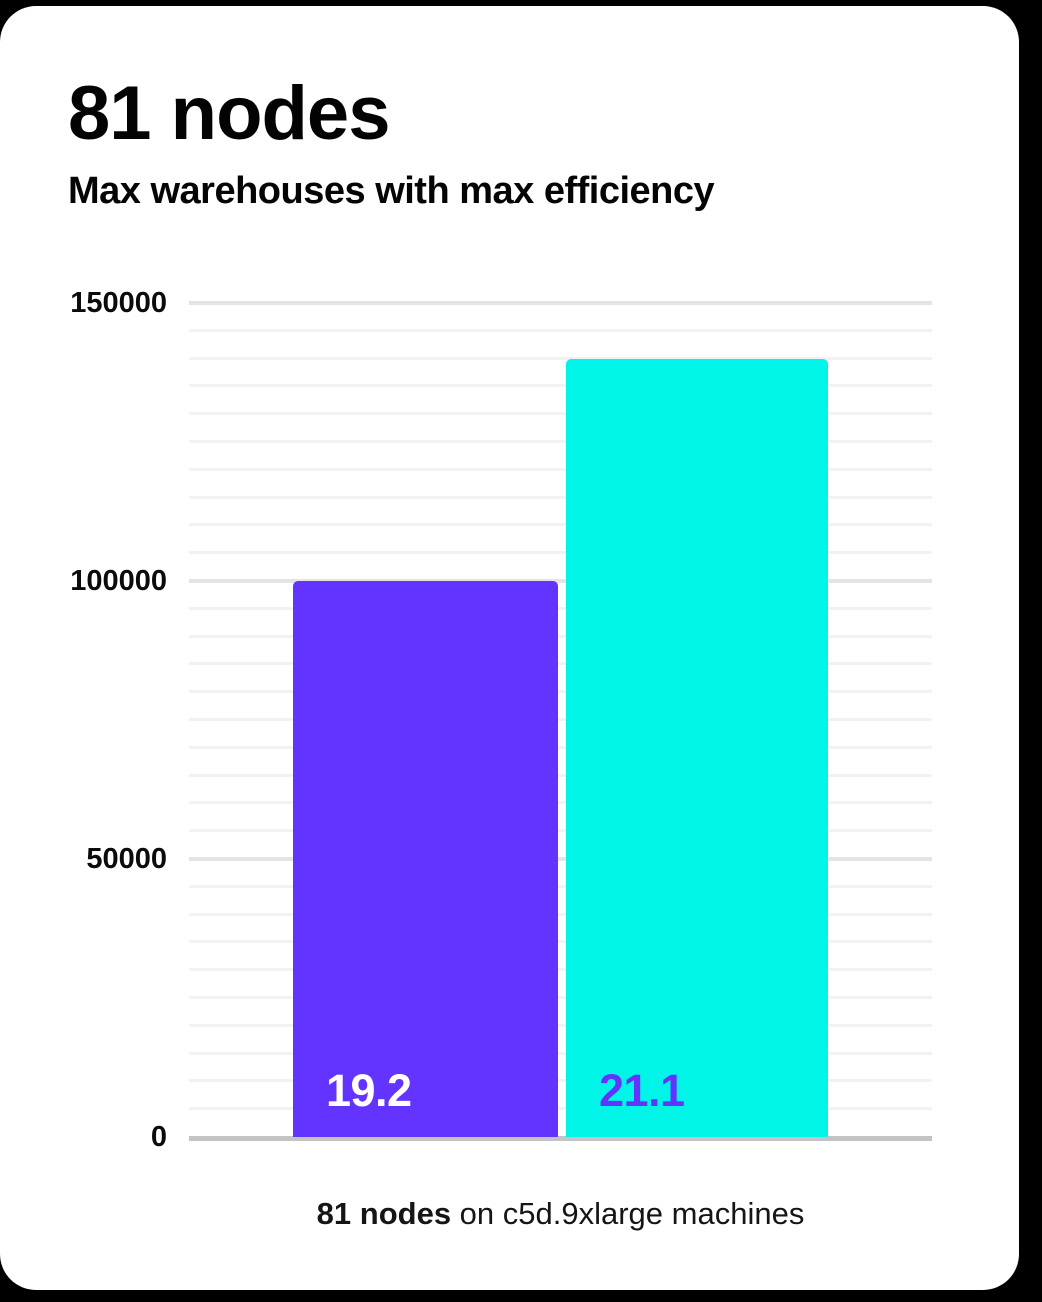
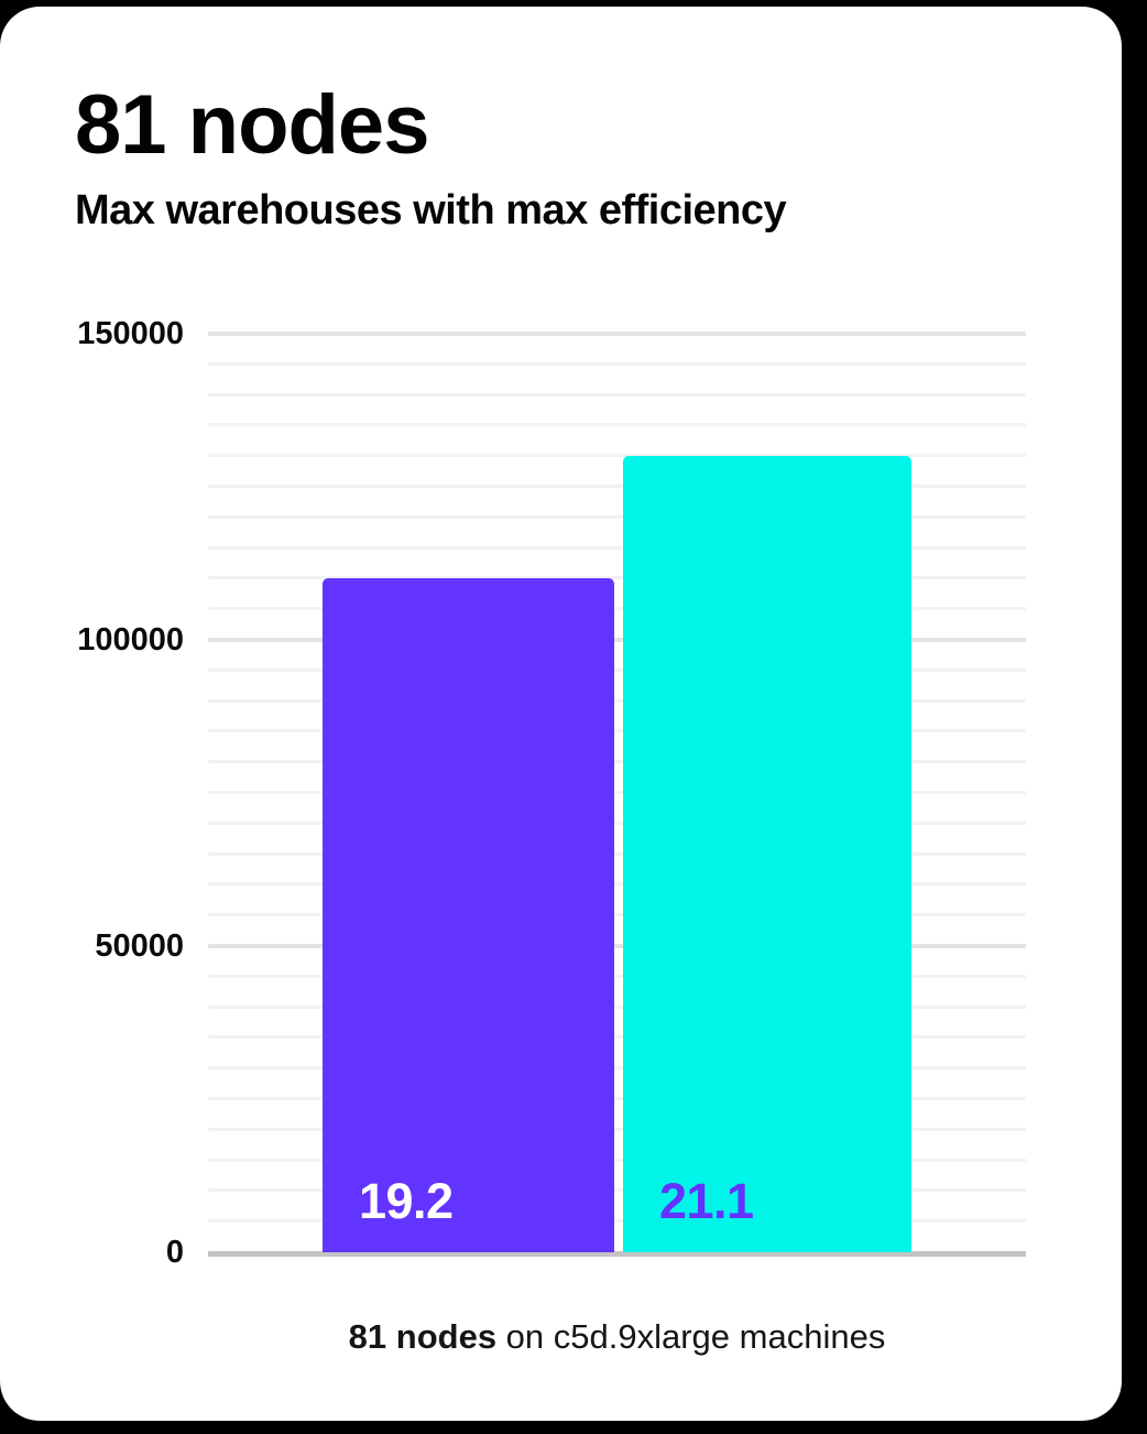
19.2: 100000 -> 110000
21.1: 140000 -> 130000
